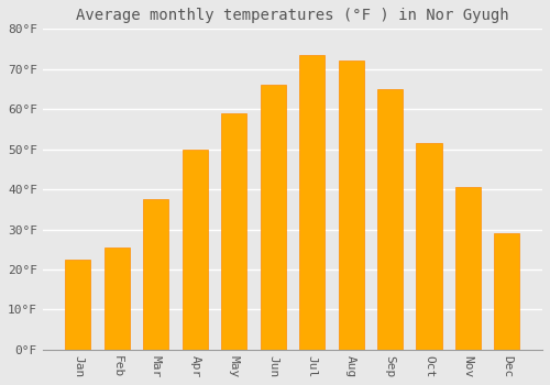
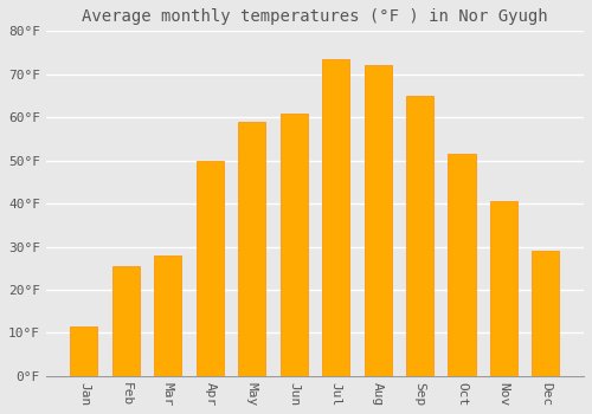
Jan: 22.5°F -> 11.5°F
Mar: 37.5°F -> 28.0°F
Jun: 66.0°F -> 61.0°F
